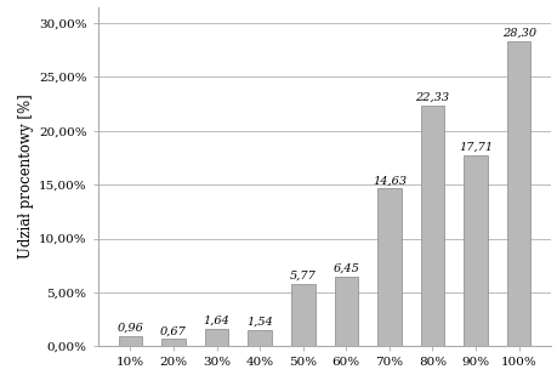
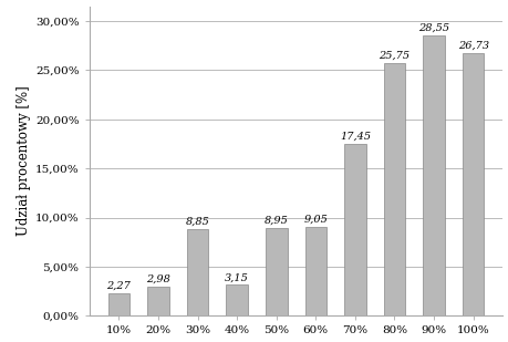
10%: 0,96 -> 2,27
20%: 0,67 -> 2,98
30%: 1,64 -> 8,85
40%: 1,54 -> 3,15
50%: 5,77 -> 8,95
60%: 6,45 -> 9,05
70%: 14,63 -> 17,45
80%: 22,33 -> 25,75
90%: 17,71 -> 28,55
100%: 28,30 -> 26,73
